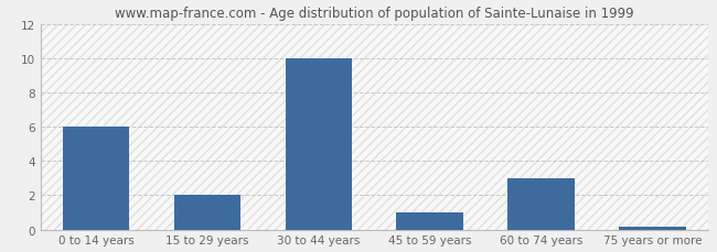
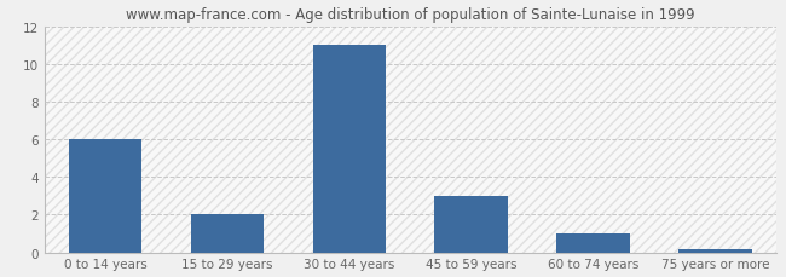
30 to 44 years: 10.0 -> 11.0
45 to 59 years: 1.0 -> 3.0
60 to 74 years: 3.0 -> 1.0
